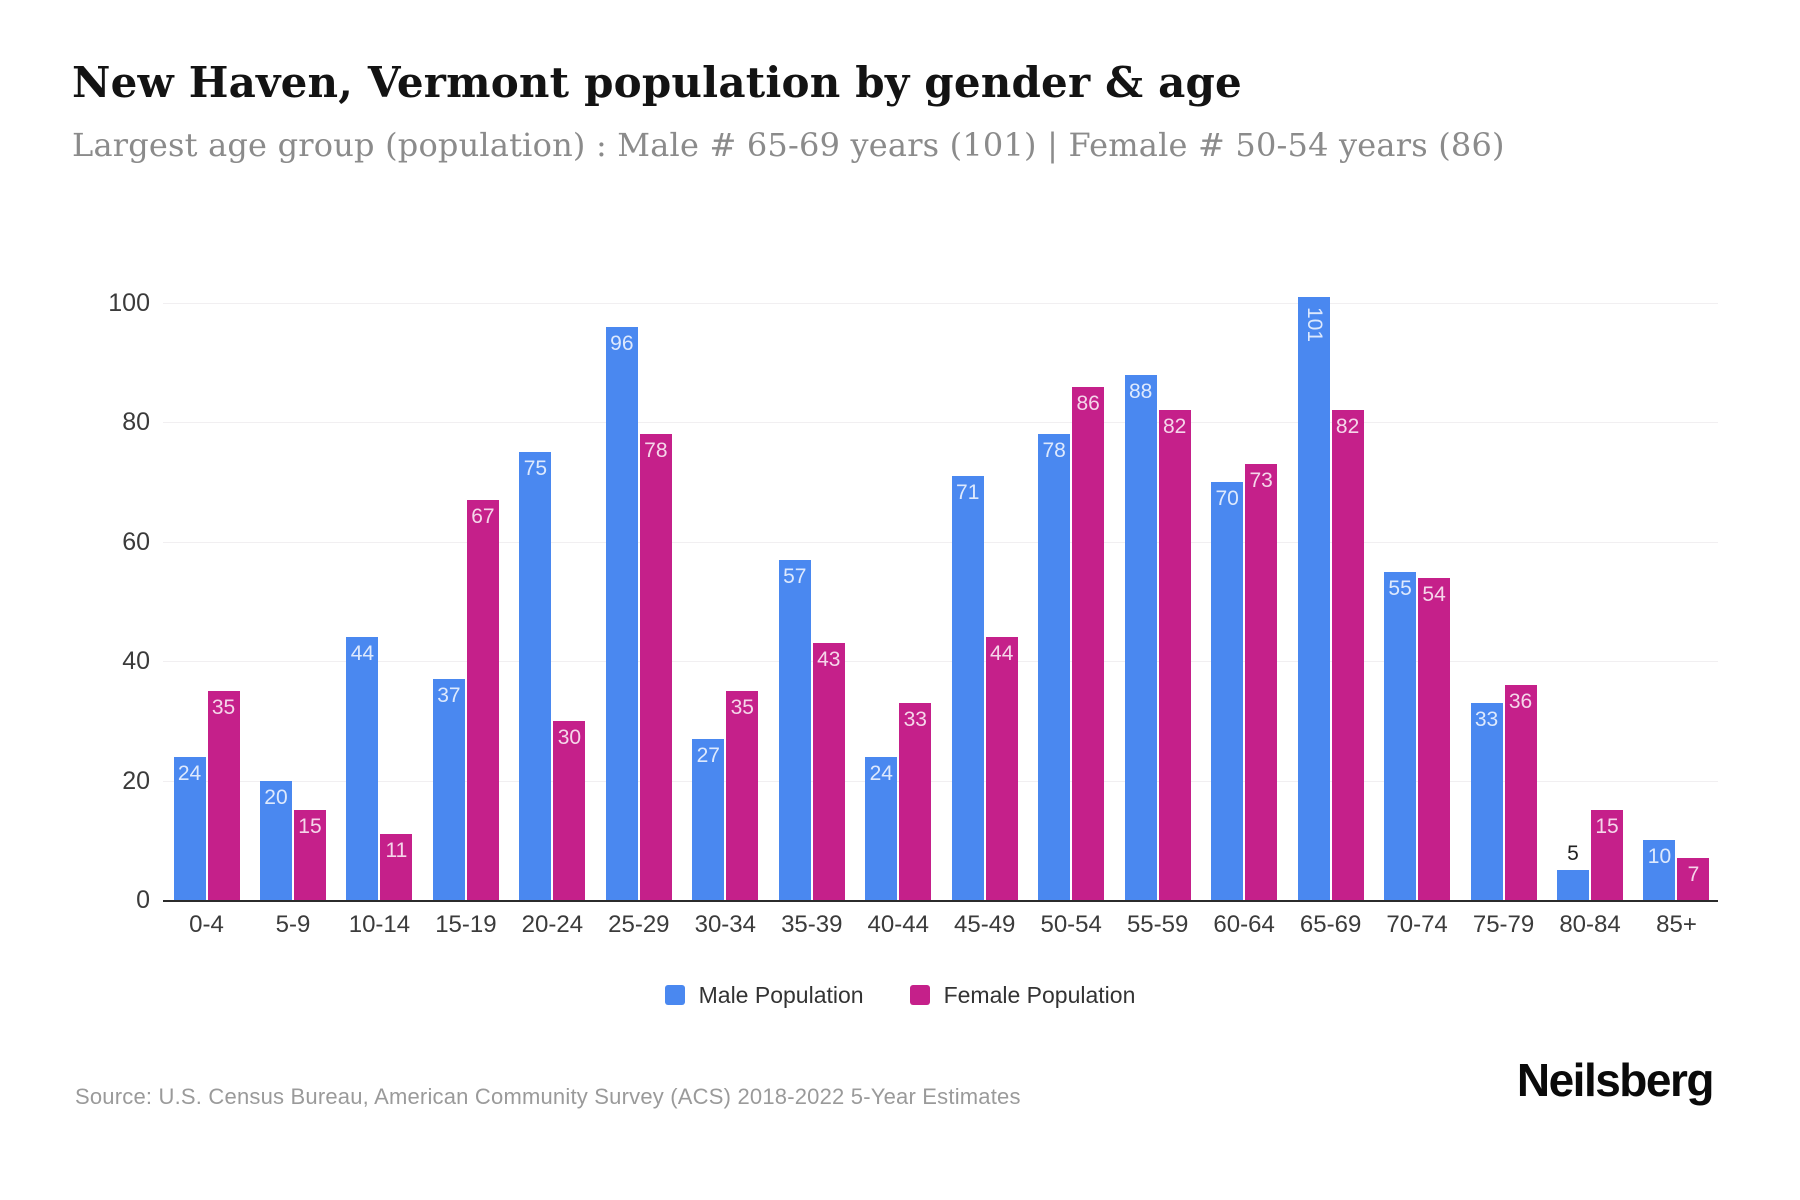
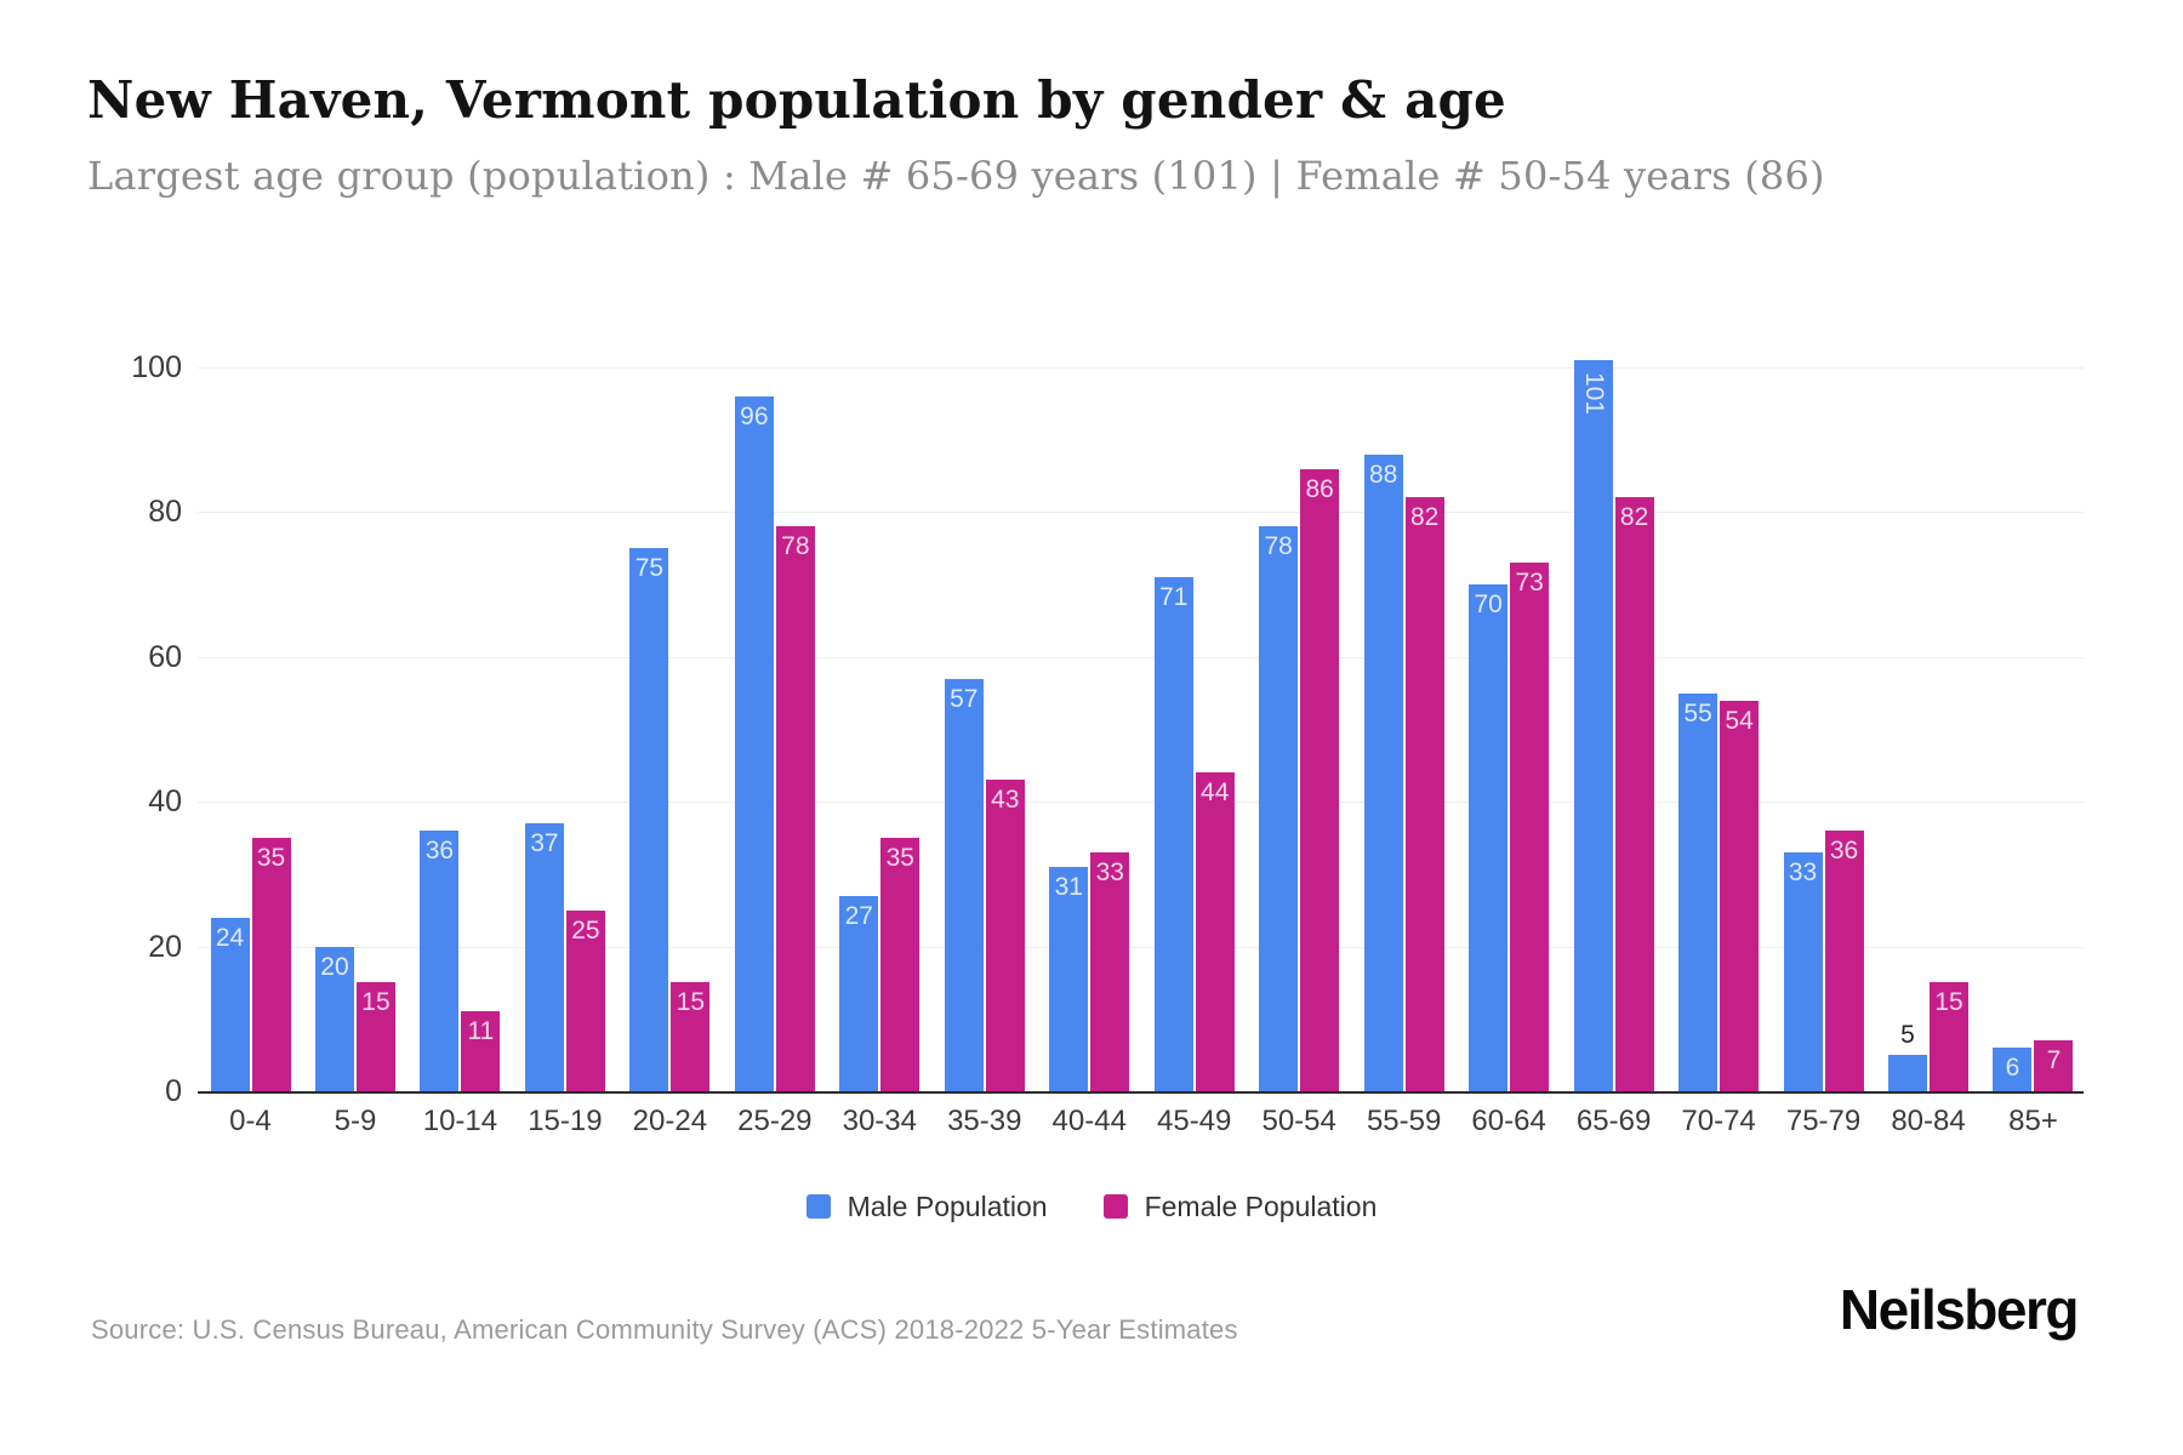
Male Population/10-14: 44 -> 36
Female Population/15-19: 67 -> 25
Female Population/20-24: 30 -> 15
Male Population/40-44: 24 -> 31
Male Population/85+: 10 -> 6
